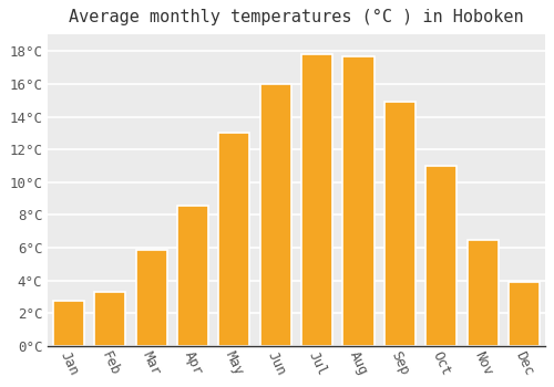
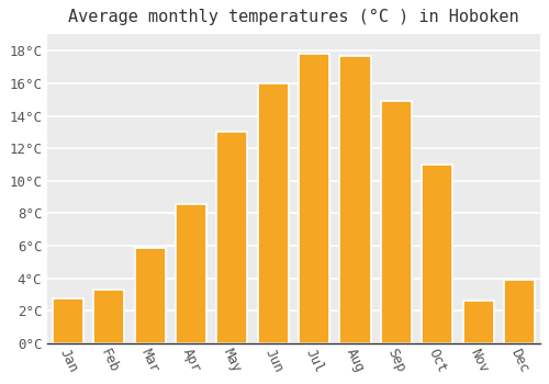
Nov: 6.5°C -> 2.6°C
